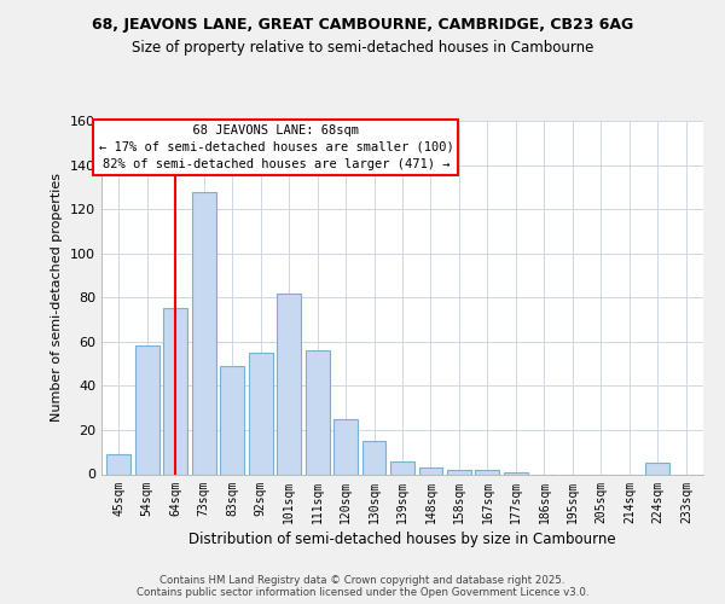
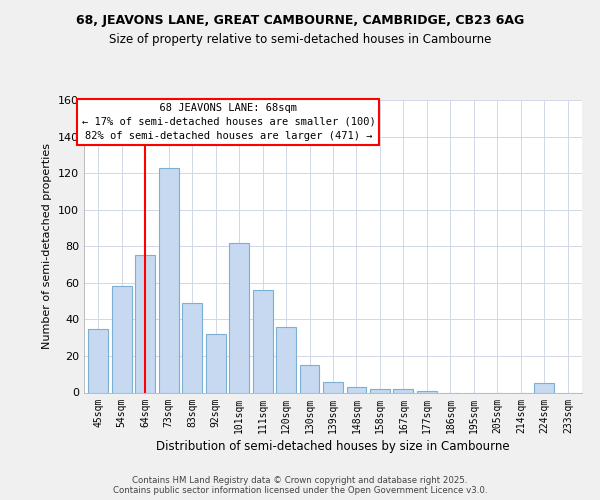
45sqm: 9 -> 35
73sqm: 128 -> 123
92sqm: 55 -> 32
120sqm: 25 -> 36
